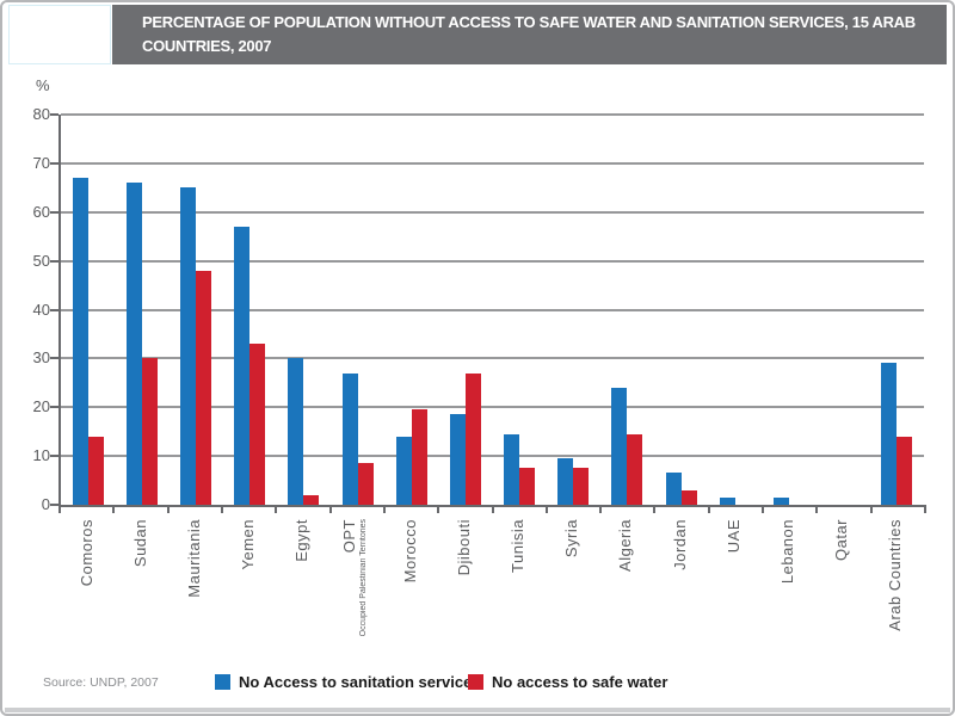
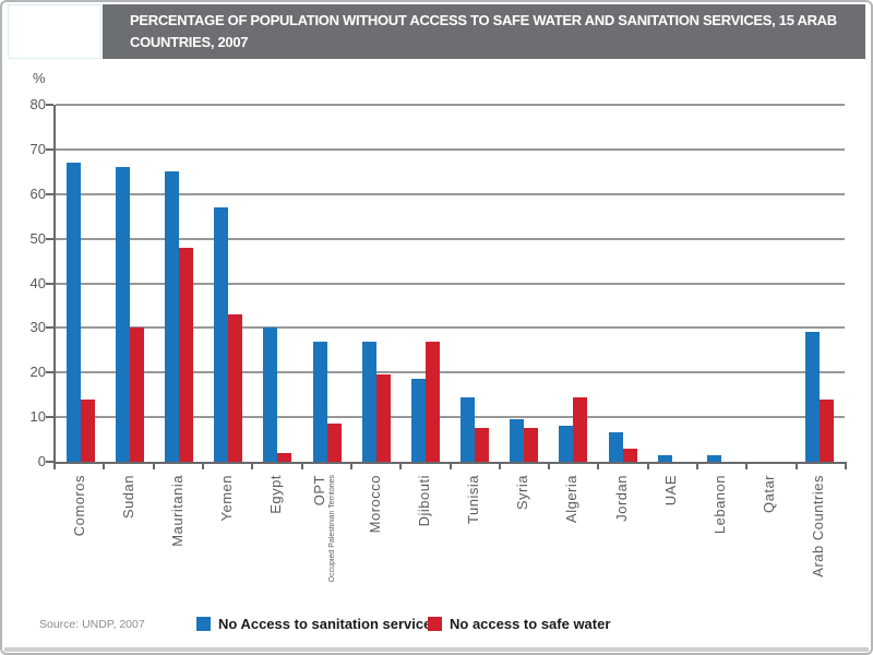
No Access to sanitation services/Morocco: 14 -> 27
No Access to sanitation services/Algeria: 24 -> 8
